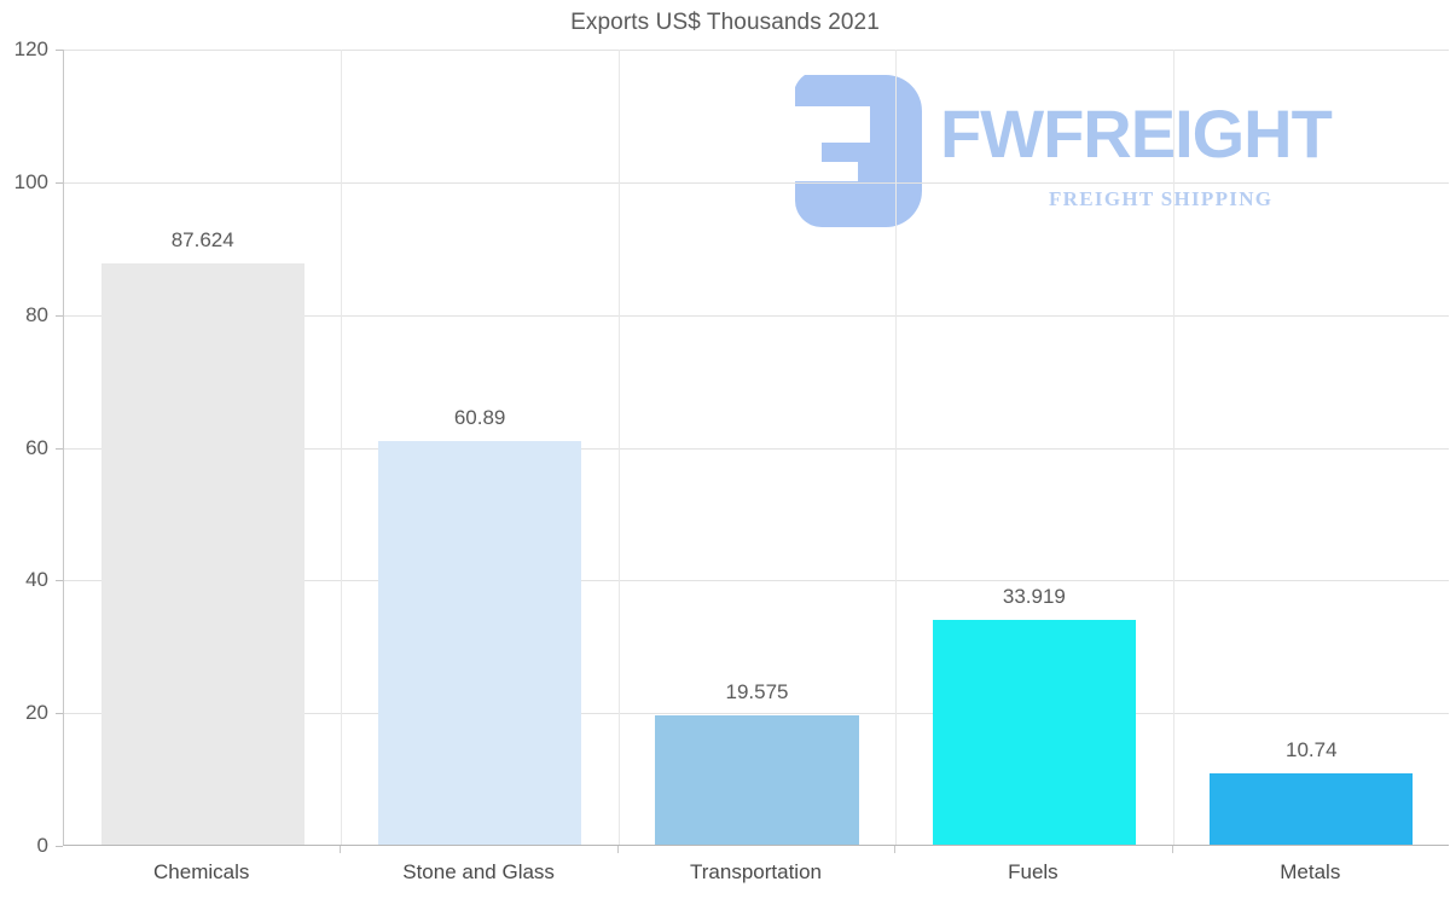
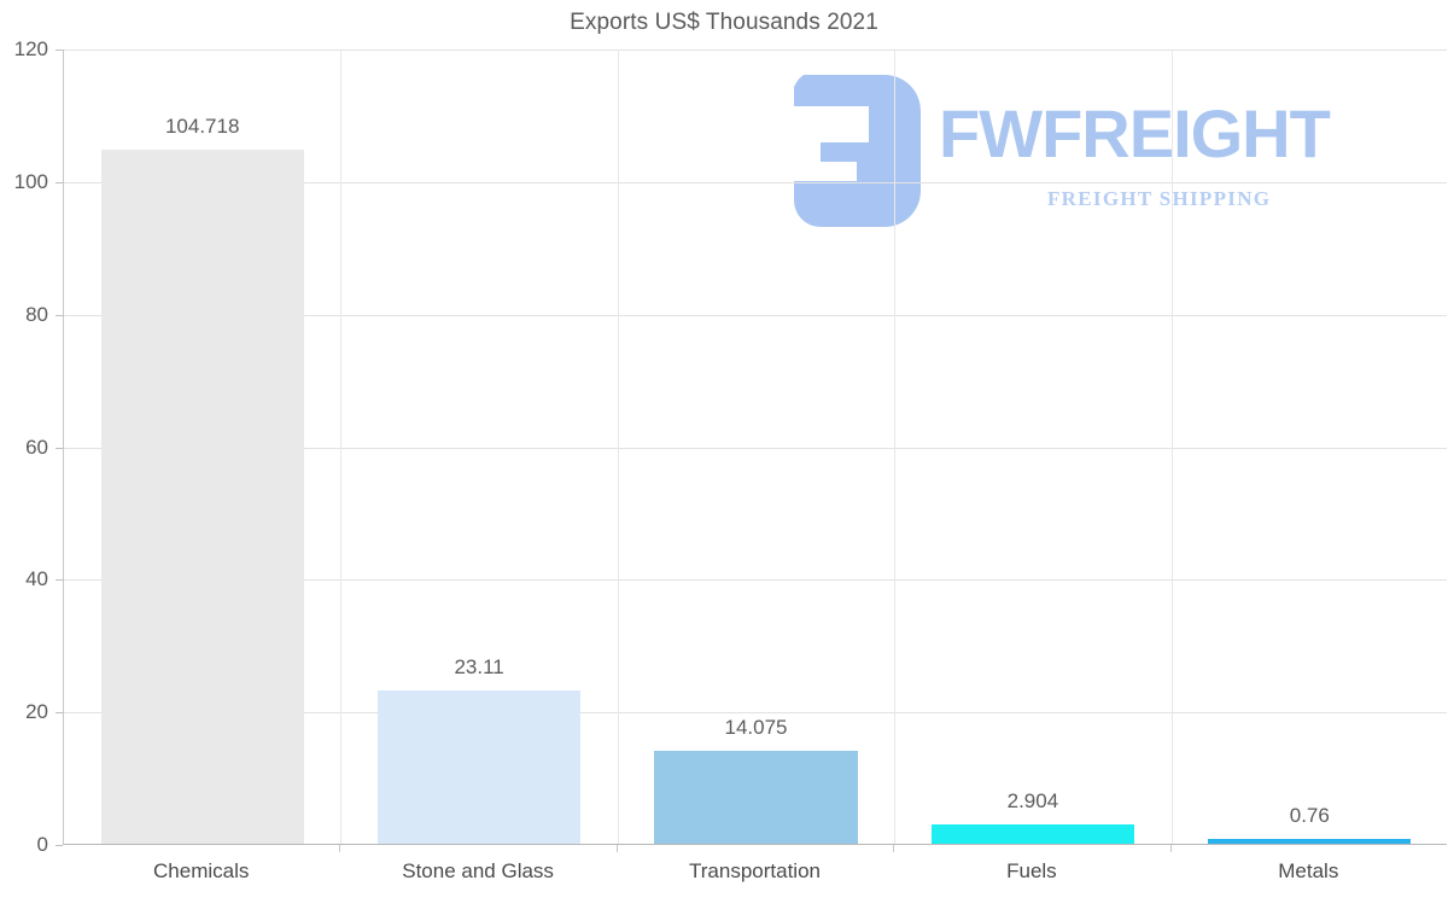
Chemicals: 87.624 -> 104.718
Stone and Glass: 60.89 -> 23.11
Transportation: 19.575 -> 14.075
Fuels: 33.919 -> 2.904
Metals: 10.74 -> 0.76
